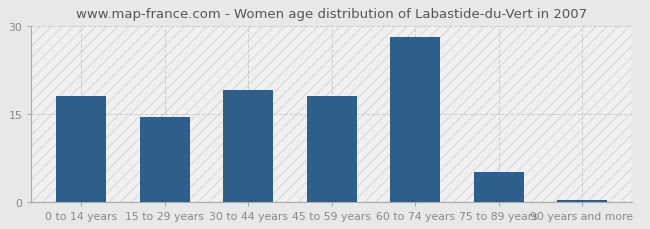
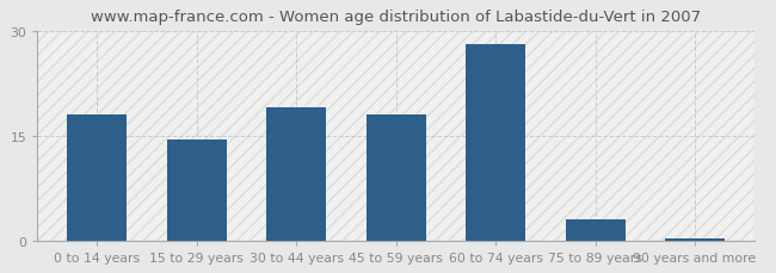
75 to 89 years: 5.0 -> 3.0
